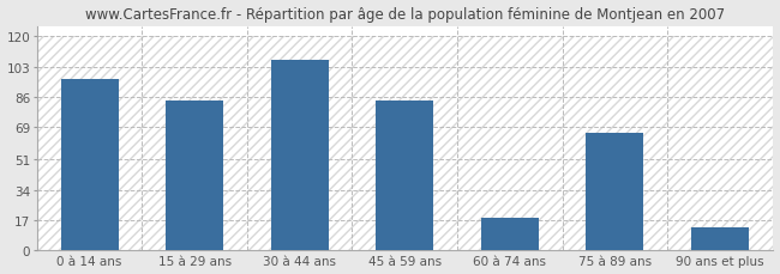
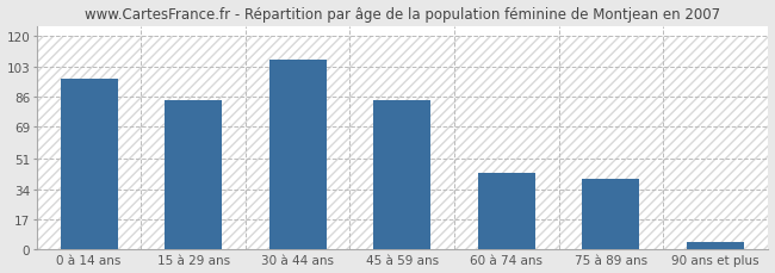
60 à 74 ans: 18 -> 43
75 à 89 ans: 66 -> 40
90 ans et plus: 13 -> 4
